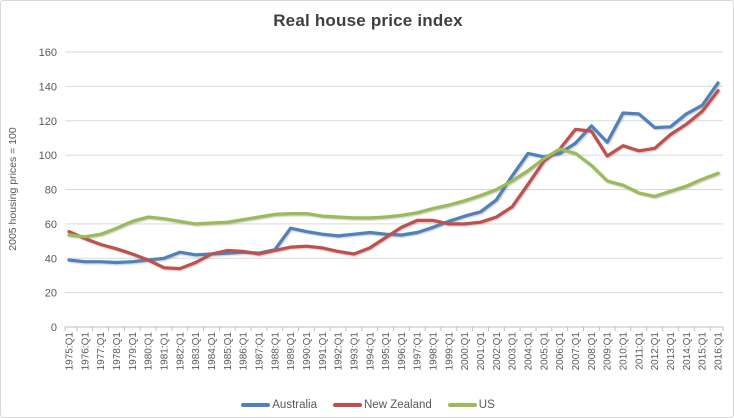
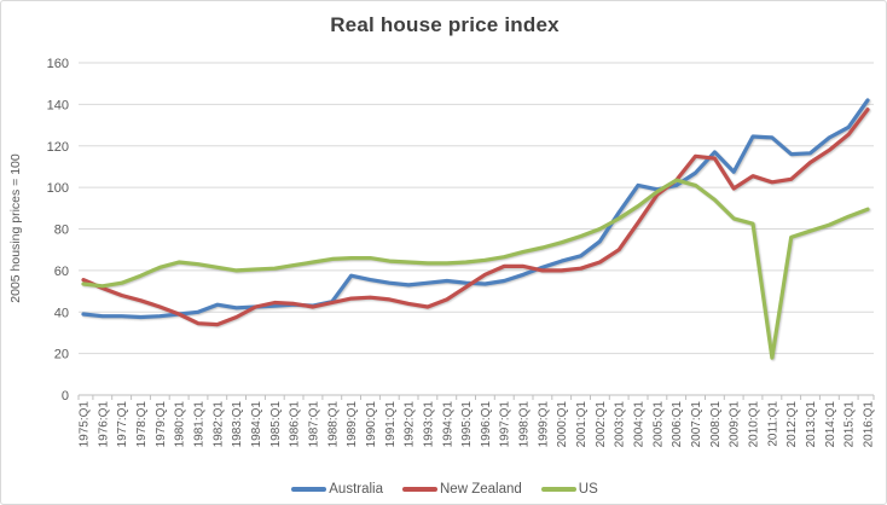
US/2011:Q1: 78 -> 18
